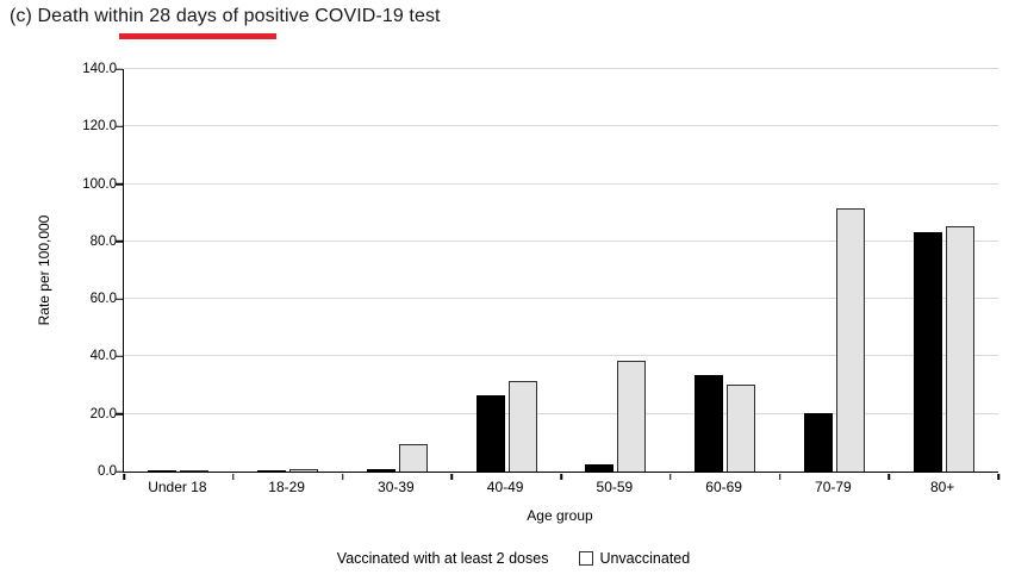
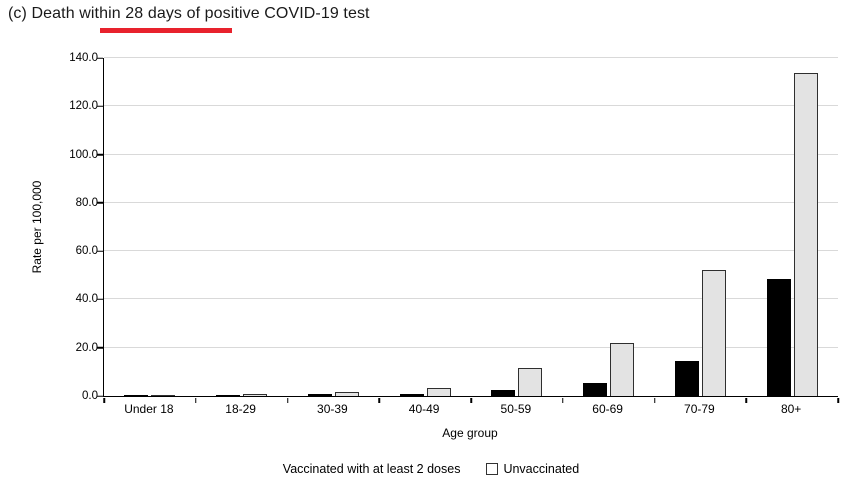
Unvaccinated/30-39: 9 -> 1
Vaccinated with at least 2 doses/40-49: 26 -> 1
Unvaccinated/40-49: 31 -> 3
Unvaccinated/50-59: 38 -> 11
Vaccinated with at least 2 doses/60-69: 33 -> 5
Unvaccinated/60-69: 30 -> 21
Vaccinated with at least 2 doses/70-79: 20 -> 14
Unvaccinated/70-79: 91 -> 52
Vaccinated with at least 2 doses/80+: 83 -> 48
Unvaccinated/80+: 85 -> 133
